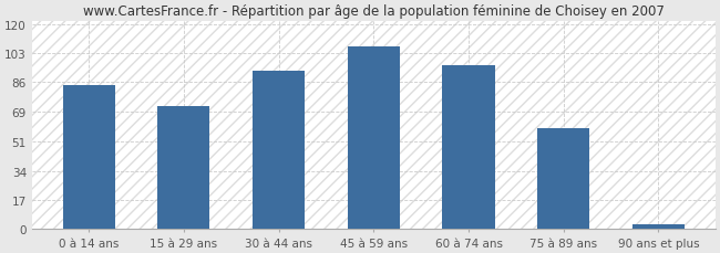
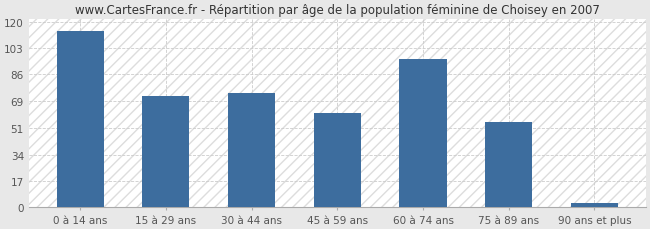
0 à 14 ans: 84 -> 114
30 à 44 ans: 93 -> 74
45 à 59 ans: 107 -> 61
75 à 89 ans: 59 -> 55
